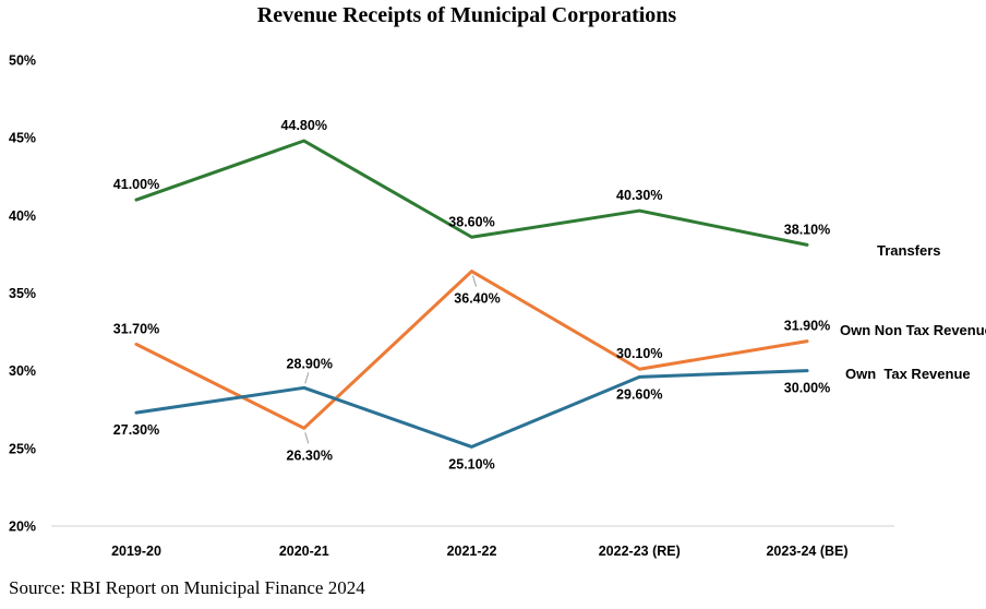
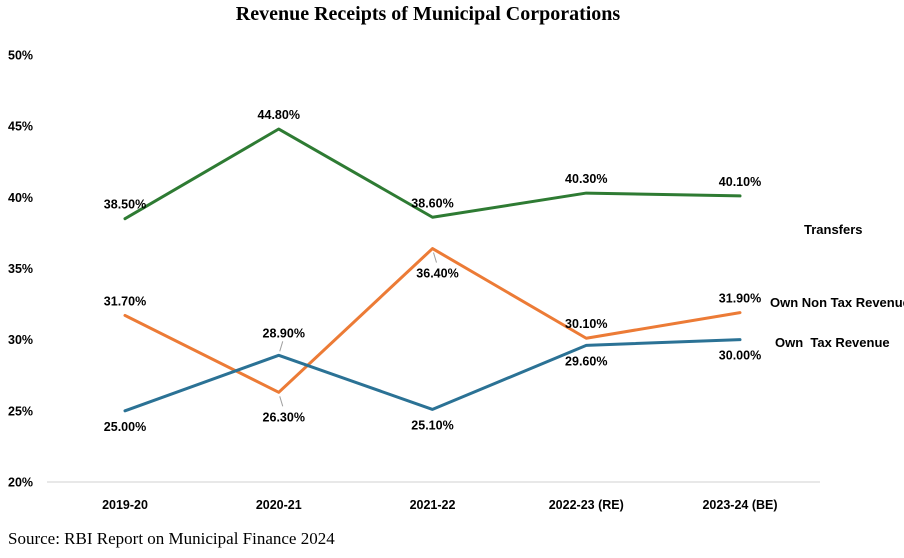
Transfers/2019-20: 41.00% -> 38.50%
Own Tax Revenue/2019-20: 27.30% -> 25.00%
Transfers/2023-24 (BE): 38.10% -> 40.10%
